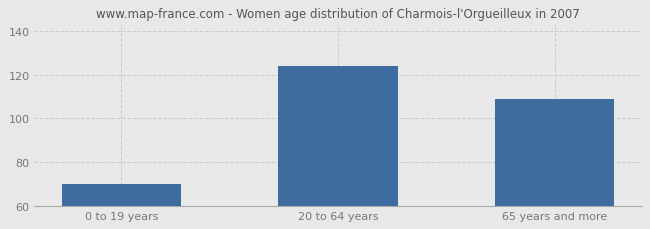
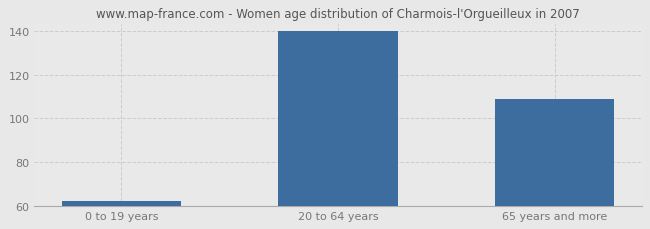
0 to 19 years: 70 -> 62
20 to 64 years: 124 -> 140
